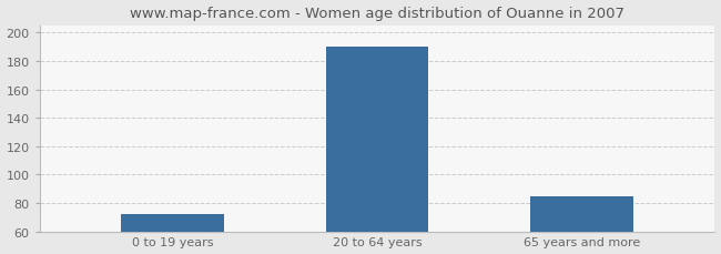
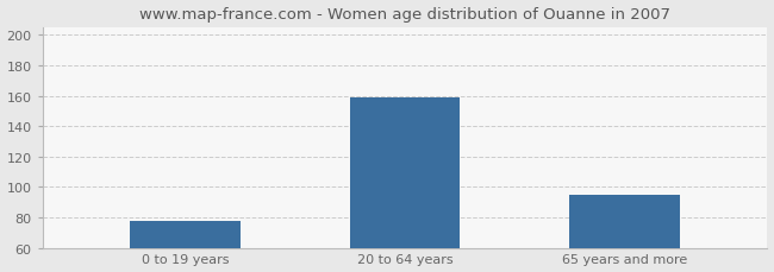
0 to 19 years: 72 -> 78
20 to 64 years: 190 -> 159
65 years and more: 85 -> 95
